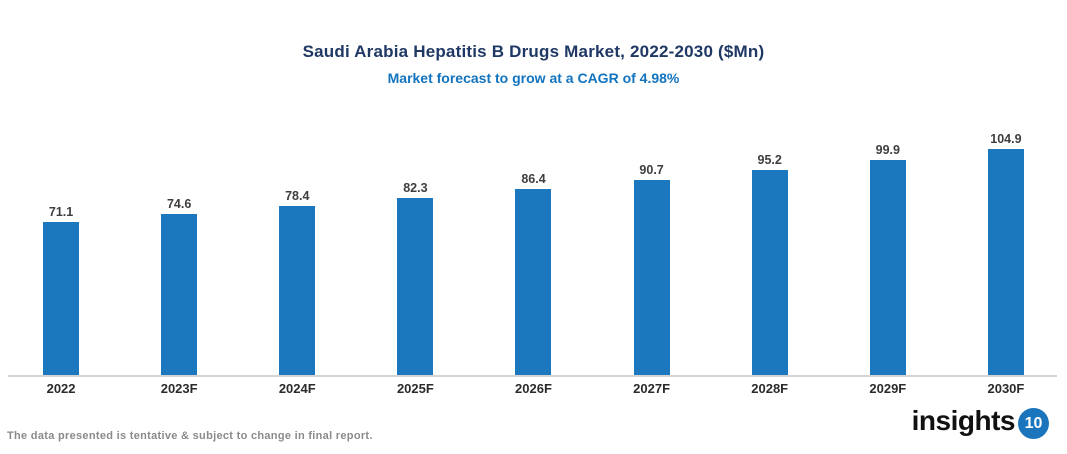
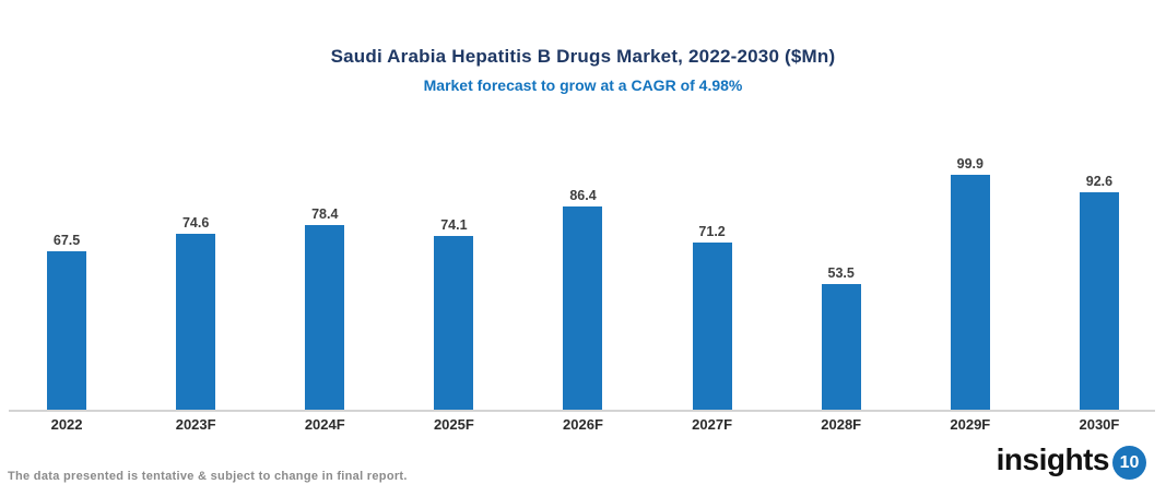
2022: 71.1 -> 67.5
2025F: 82.3 -> 74.1
2027F: 90.7 -> 71.2
2028F: 95.2 -> 53.5
2030F: 104.9 -> 92.6
